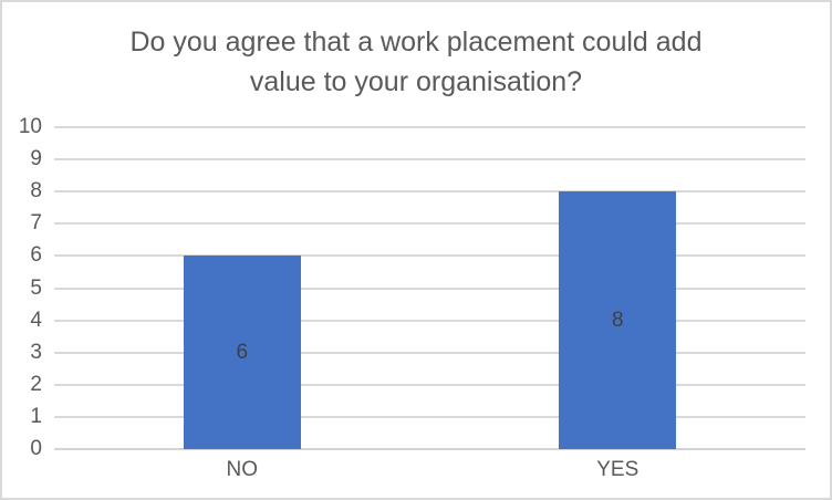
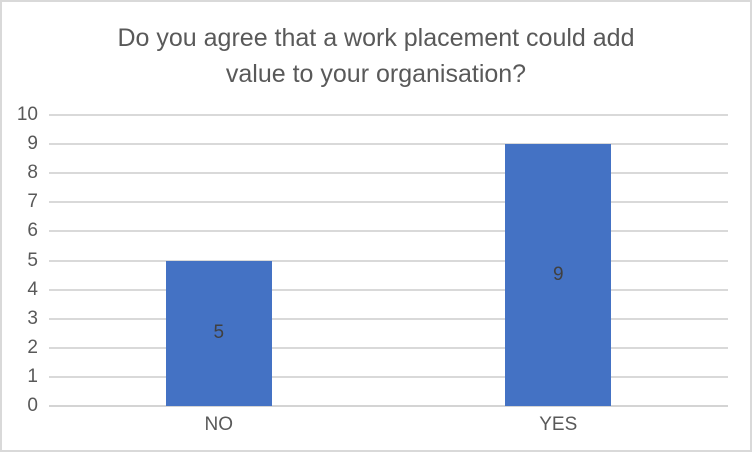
NO: 6 -> 5
YES: 8 -> 9
